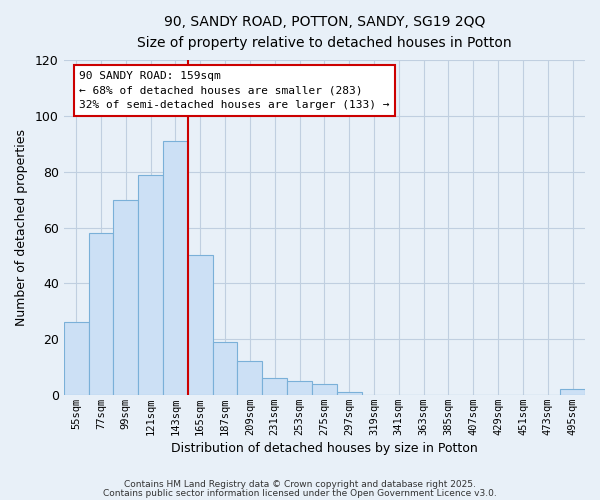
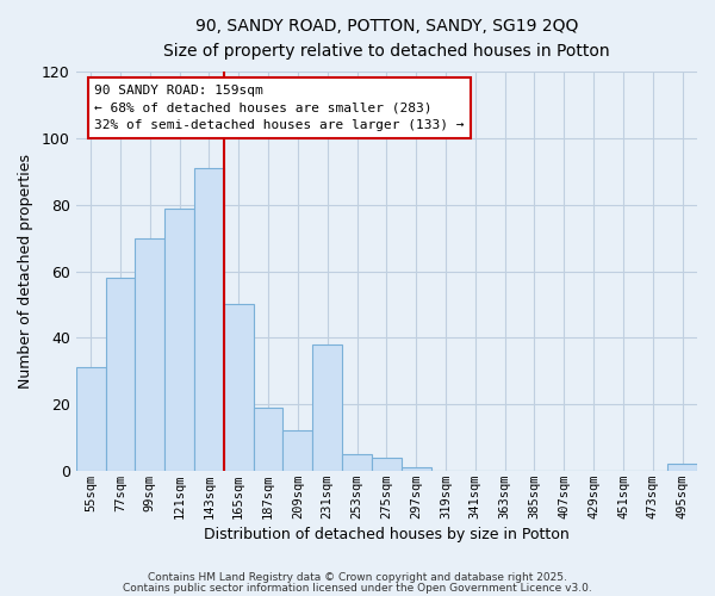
55sqm: 26 -> 31
231sqm: 6 -> 38
